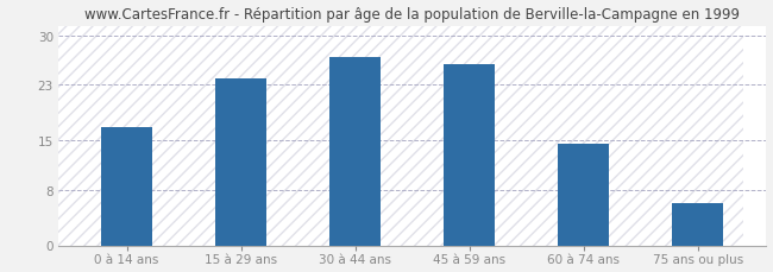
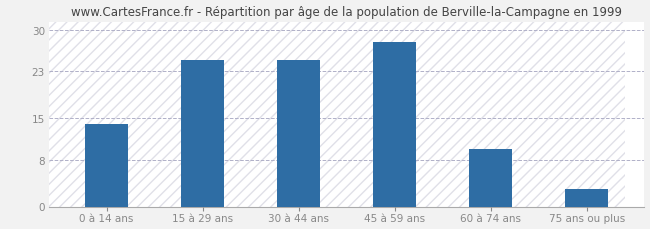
0 à 14 ans: 17.0 -> 14.0
15 à 29 ans: 24.0 -> 25.0
30 à 44 ans: 27.0 -> 25.0
45 à 59 ans: 26.0 -> 28.0
60 à 74 ans: 14.5 -> 9.8
75 ans ou plus: 6.0 -> 3.0
